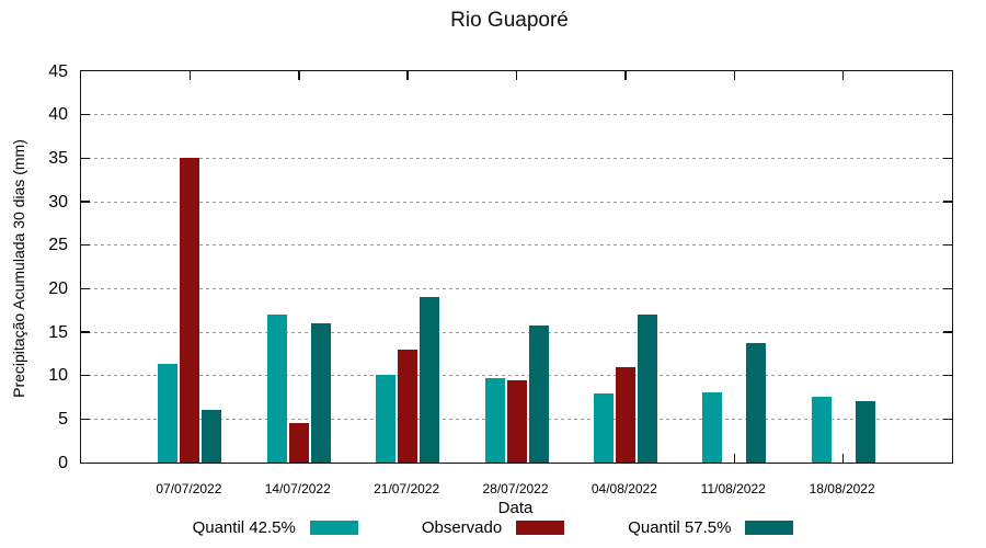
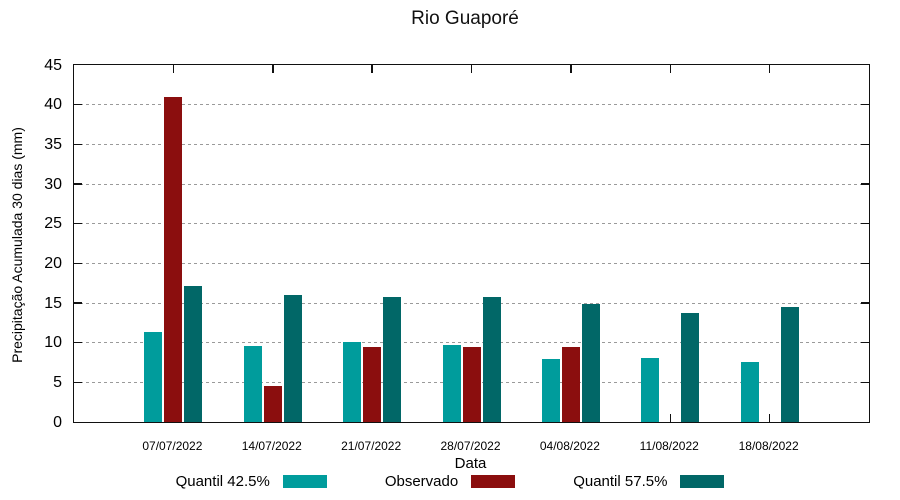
Observado/07/07/2022: 35 -> 41
Quantil 57.5%/07/07/2022: 6 -> 17
Quantil 42.5%/14/07/2022: 17 -> 10
Observado/21/07/2022: 13 -> 10
Quantil 57.5%/21/07/2022: 19 -> 16
Observado/04/08/2022: 11 -> 10
Quantil 57.5%/04/08/2022: 17 -> 15
Quantil 57.5%/18/08/2022: 7 -> 14
